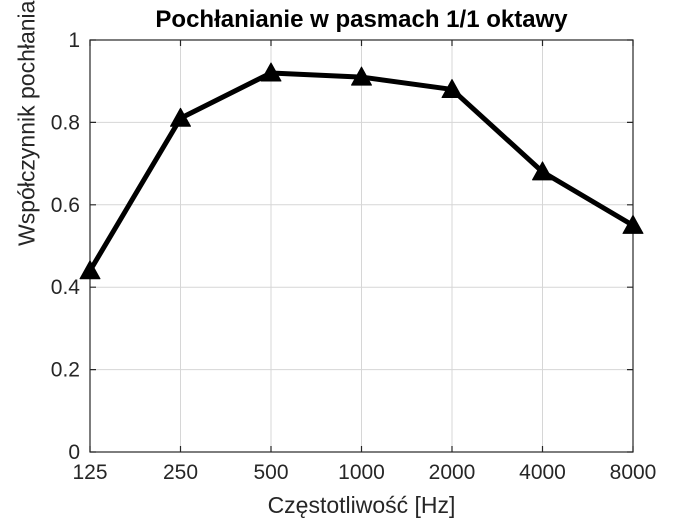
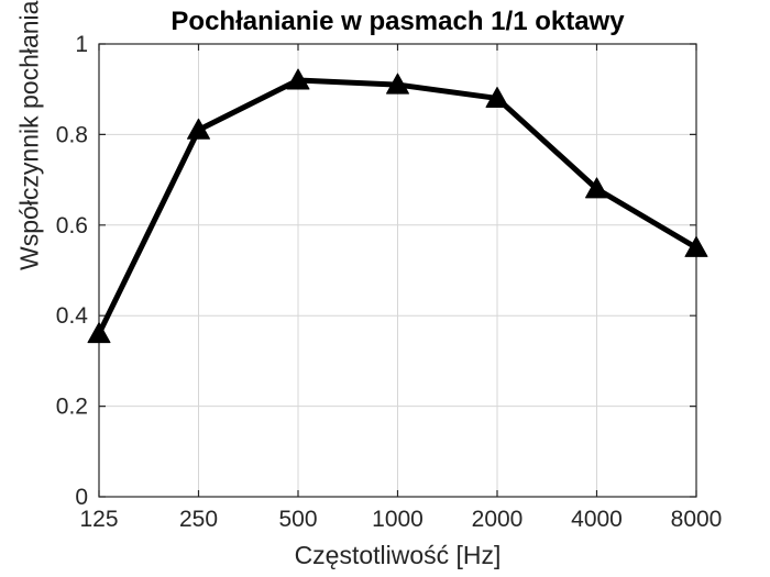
125: 0.44 -> 0.36
